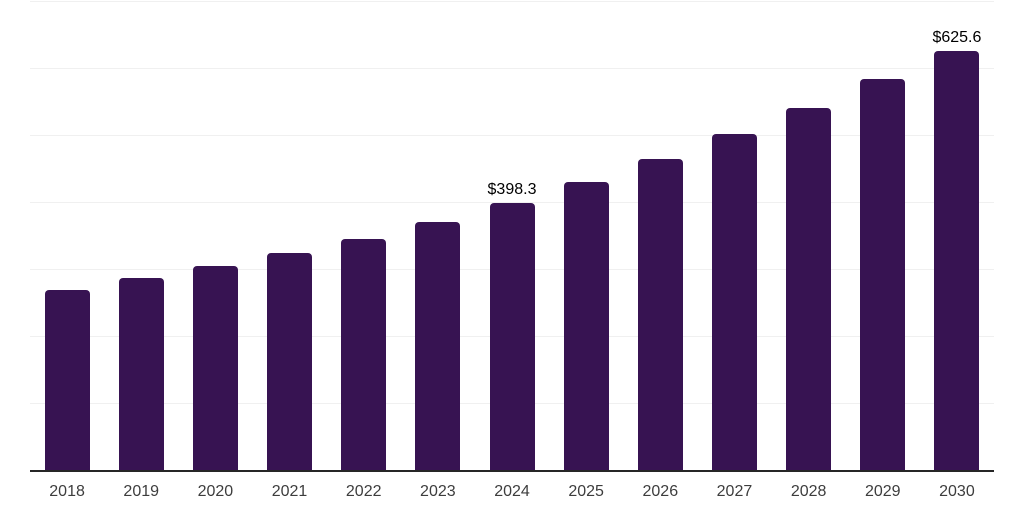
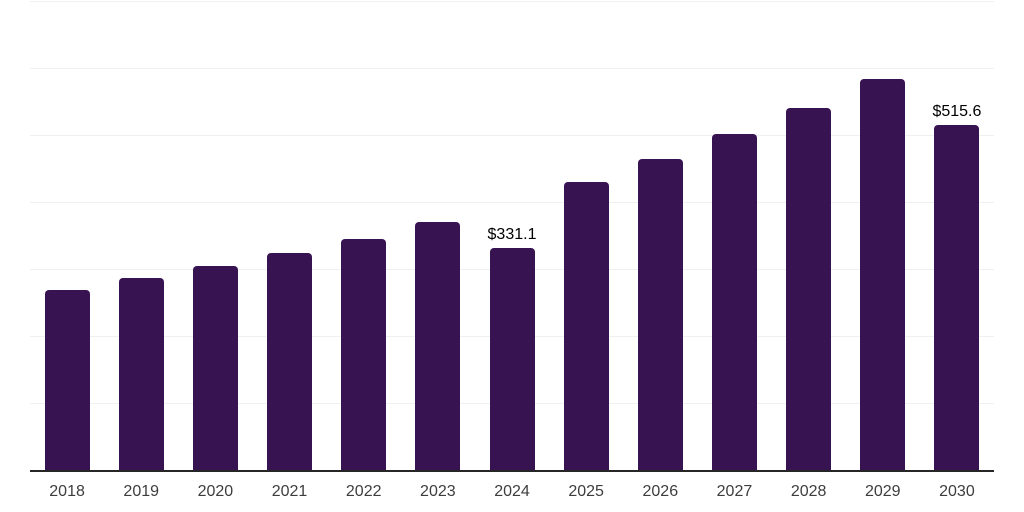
2024: $398.3 -> $331.1
2030: $625.6 -> $515.6
